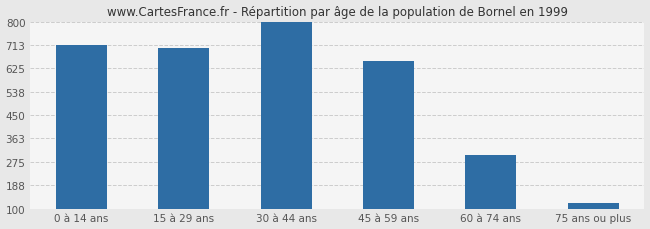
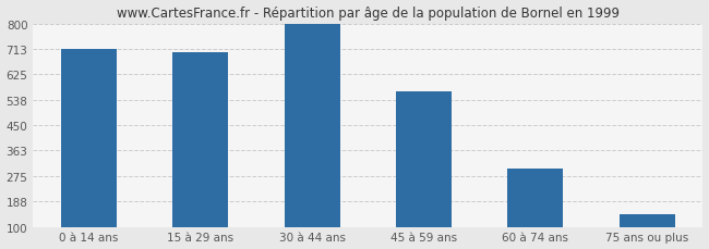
45 à 59 ans: 651 -> 565
75 ans ou plus: 120 -> 145
